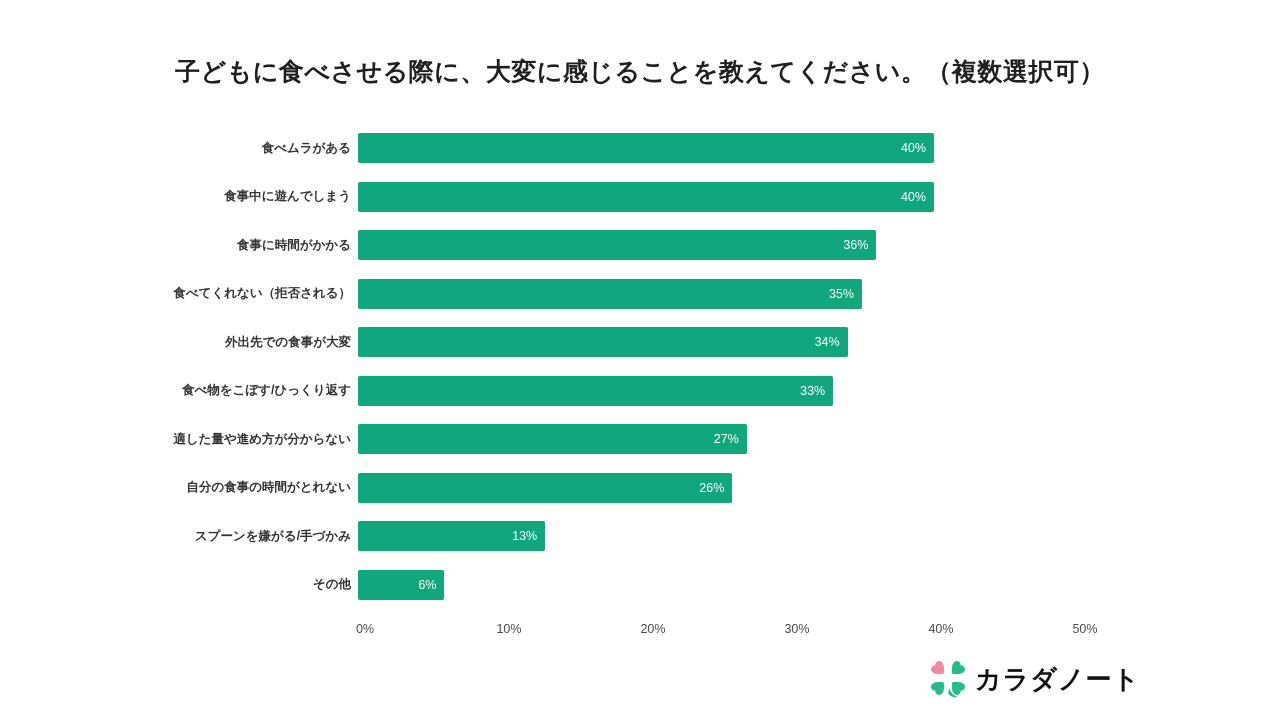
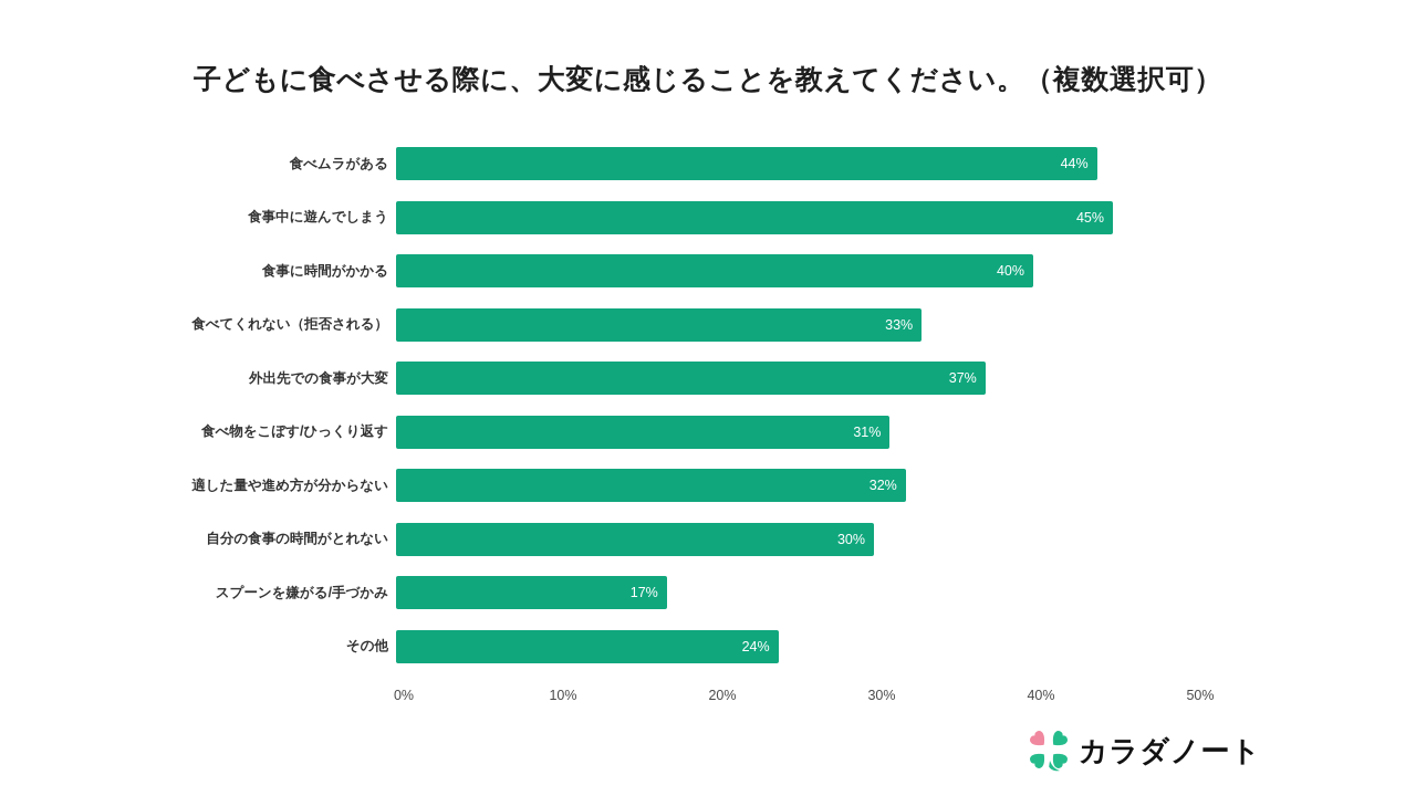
食べムラがある: 40% -> 44%
食事中に遊んでしまう: 40% -> 45%
食事に時間がかかる: 36% -> 40%
食べてくれない（拒否される）: 35% -> 33%
外出先での食事が大変: 34% -> 37%
食べ物をこぼす/ひっくり返す: 33% -> 31%
適した量や進め方が分からない: 27% -> 32%
自分の食事の時間がとれない: 26% -> 30%
スプーンを嫌がる/手づかみ: 13% -> 17%
その他: 6% -> 24%
